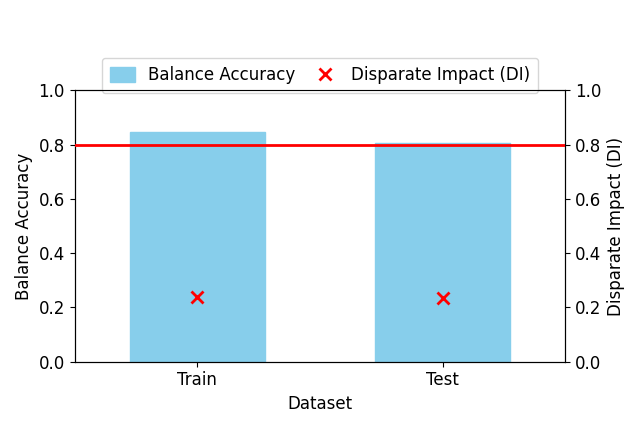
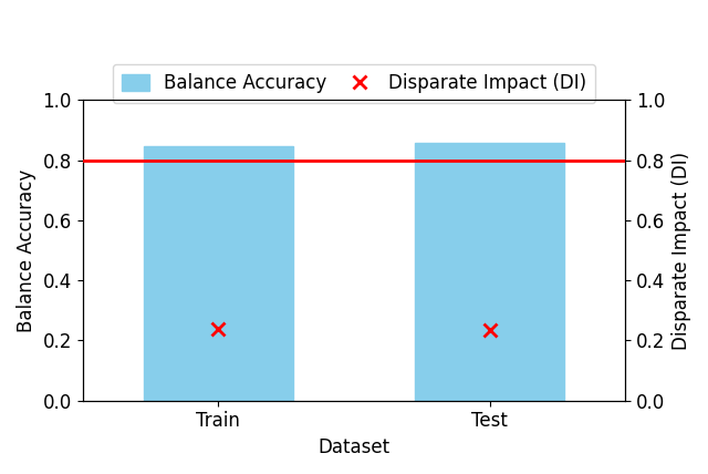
Test: 0.805 -> 0.858
